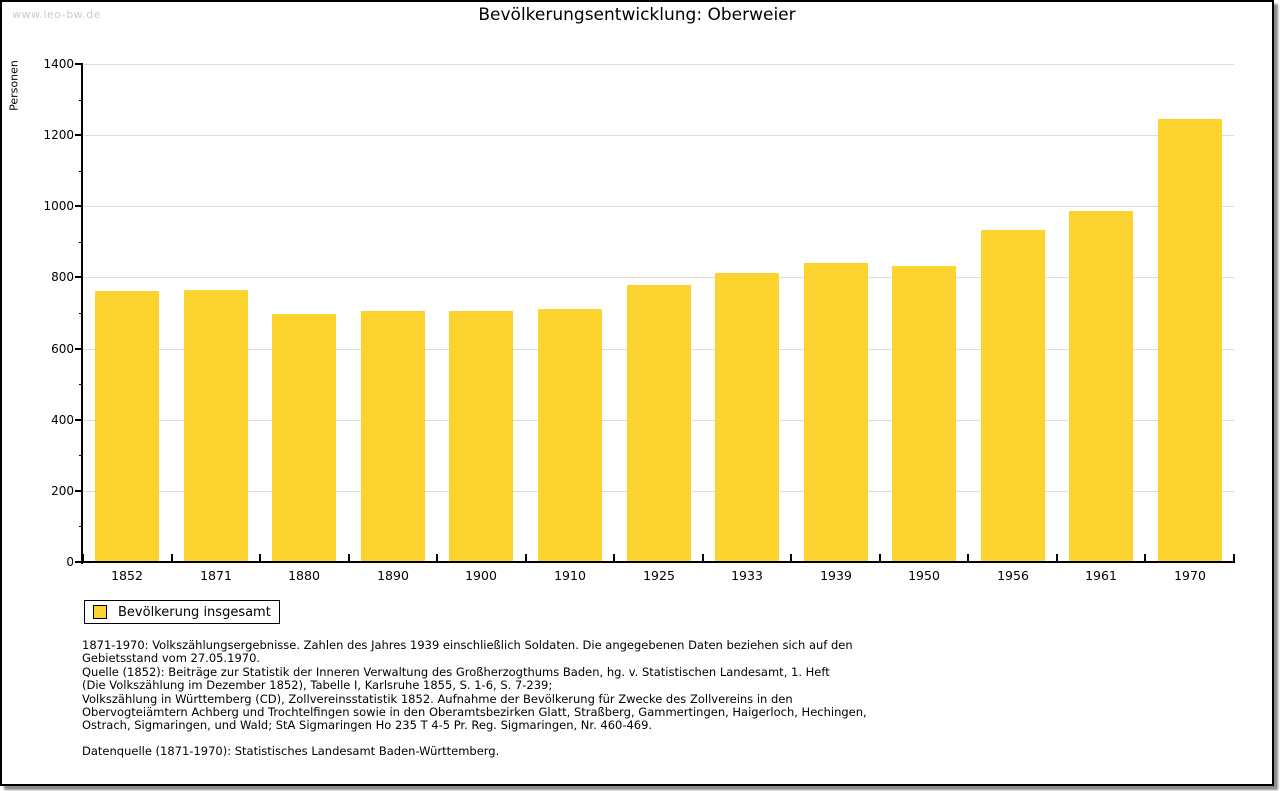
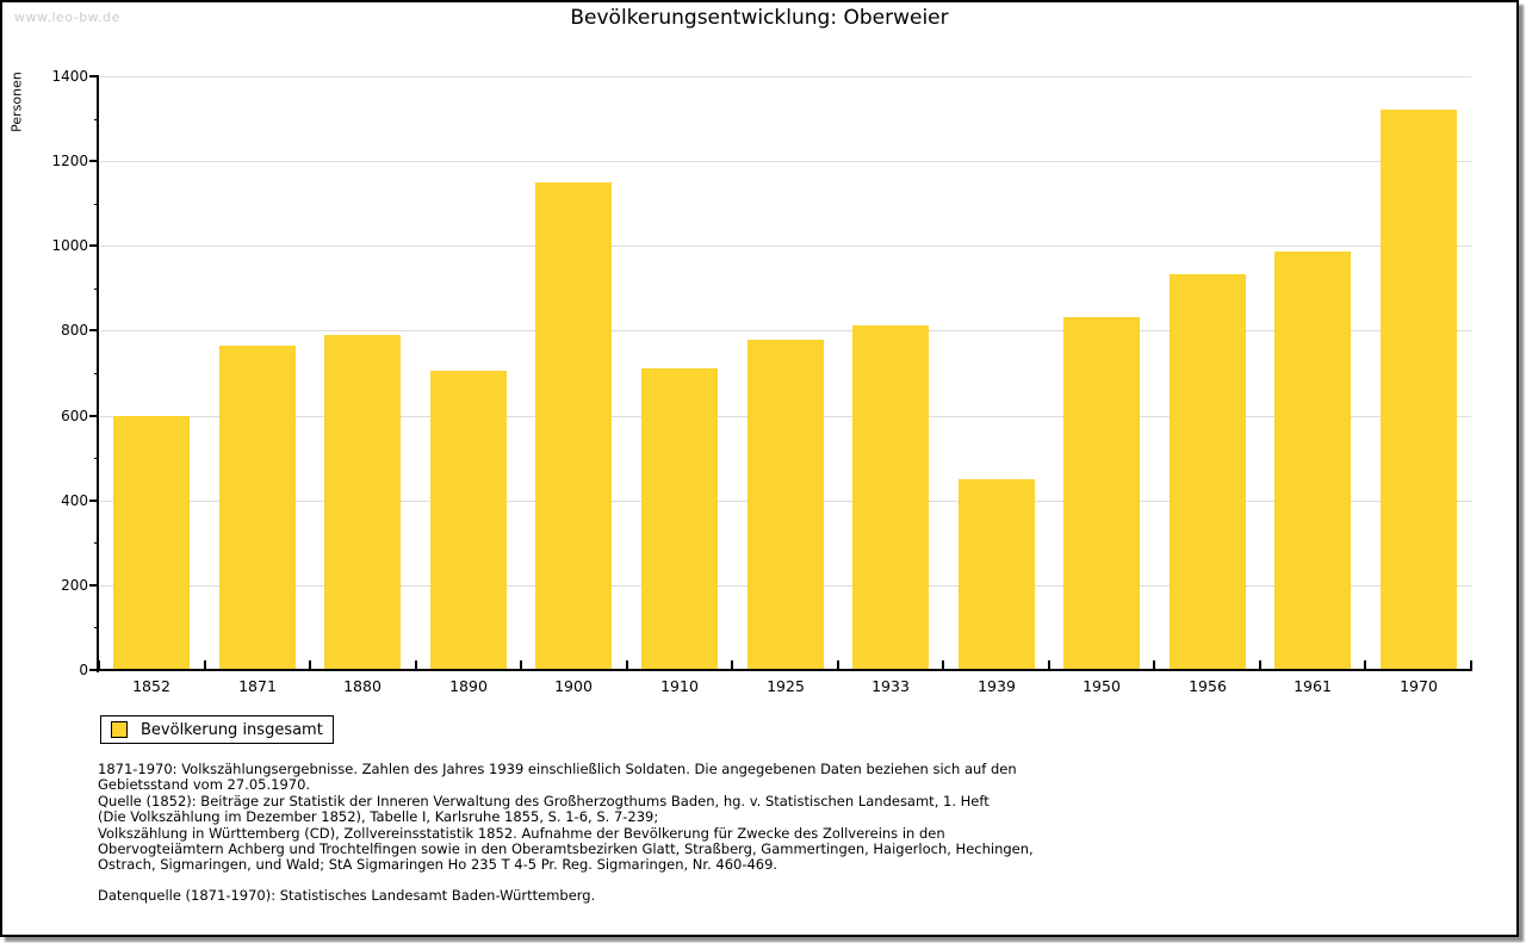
1852: 760 -> 600
1880: 700 -> 790
1900: 710 -> 1150
1939: 840 -> 450
1970: 1240 -> 1320
